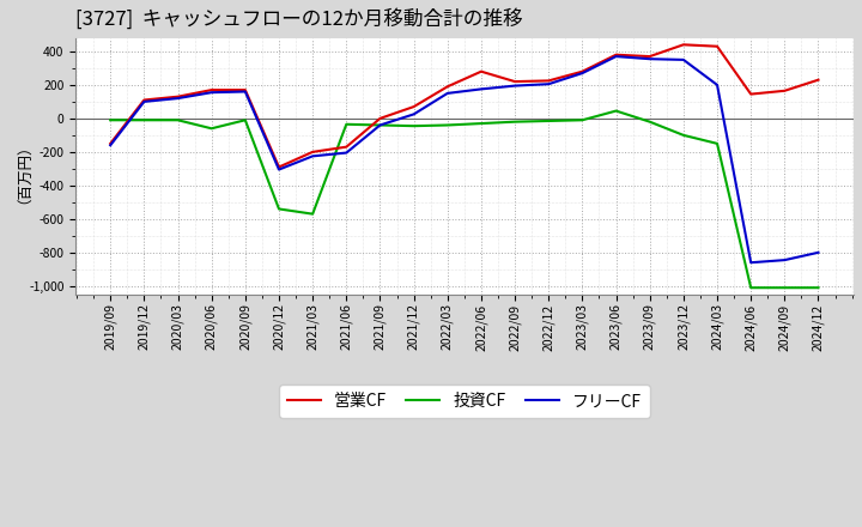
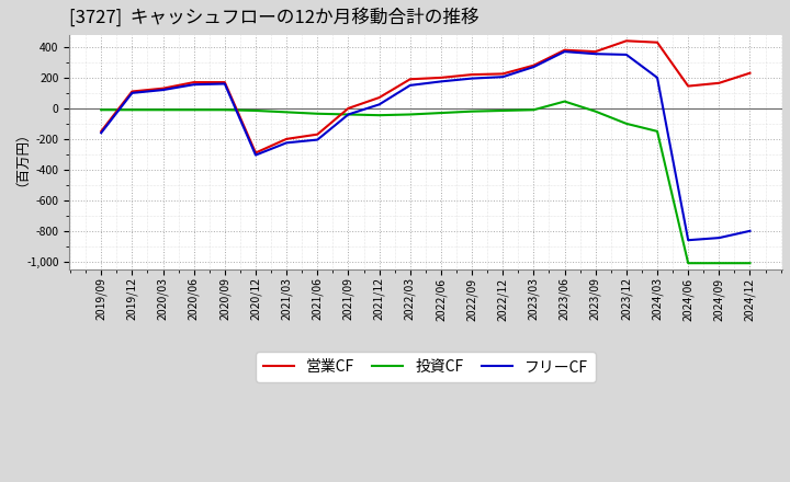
投資CF/2020/06: -60 -> -10
投資CF/2020/12: -540 -> -20
投資CF/2021/03: -570 -> -20
営業CF/2022/06: 280 -> 200
